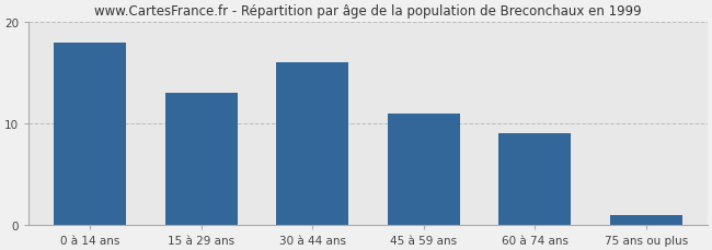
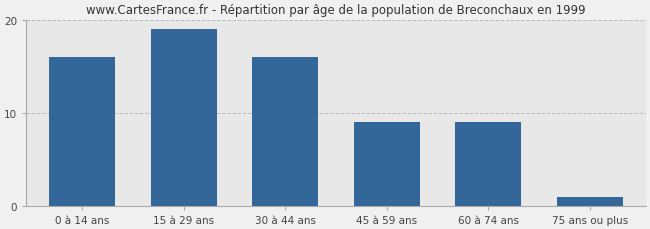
0 à 14 ans: 18 -> 16
15 à 29 ans: 13 -> 19
45 à 59 ans: 11 -> 9
